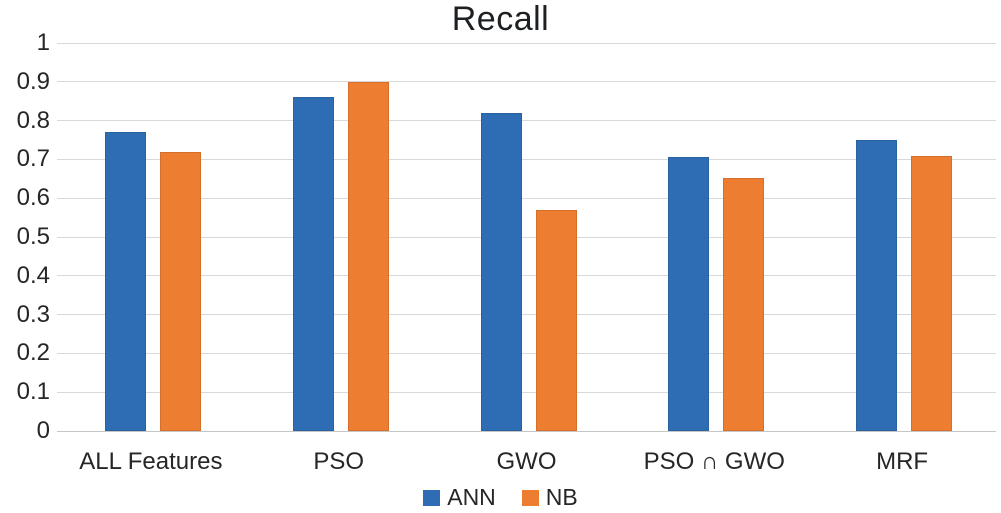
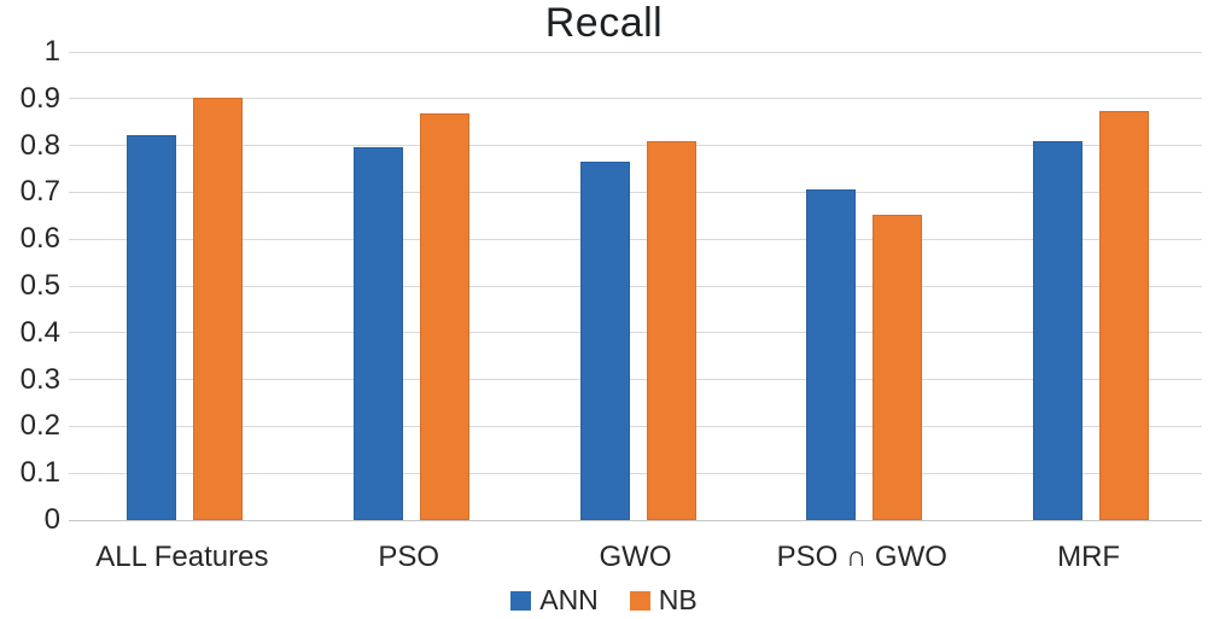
ANN/ALL Features: 0.77 -> 0.82
NB/ALL Features: 0.72 -> 0.90
ANN/PSO: 0.86 -> 0.80
NB/PSO: 0.90 -> 0.87
ANN/GWO: 0.82 -> 0.77
NB/GWO: 0.57 -> 0.81
ANN/MRF: 0.75 -> 0.81
NB/MRF: 0.71 -> 0.87
